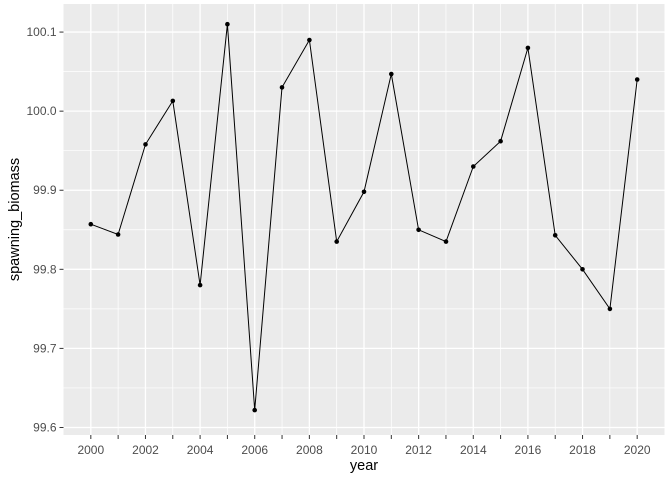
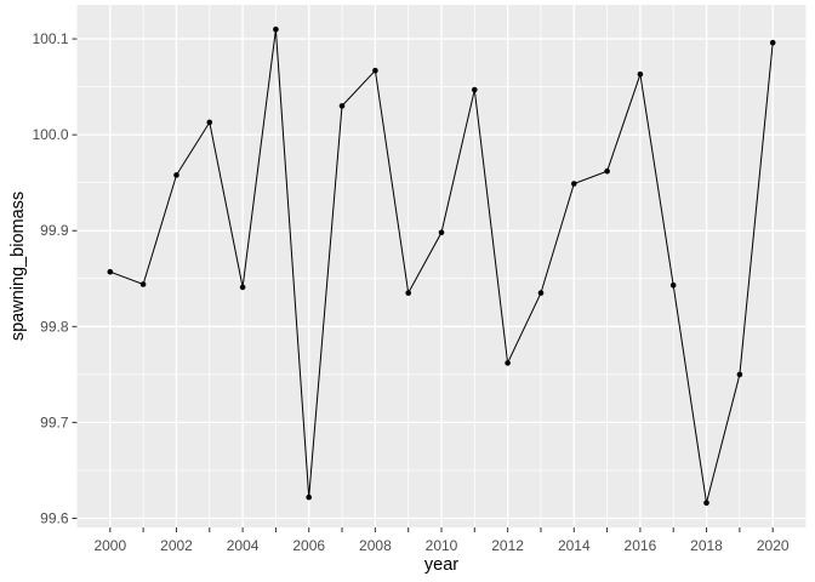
2004: 99.78 -> 99.84
2008: 100.09 -> 100.07
2012: 99.85 -> 99.76
2014: 99.93 -> 99.95
2016: 100.08 -> 100.06
2018: 99.80 -> 99.62
2020: 100.04 -> 100.10
